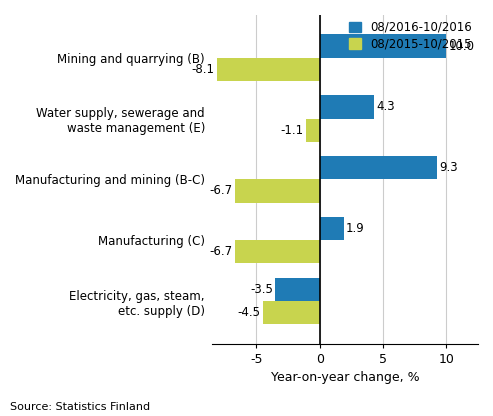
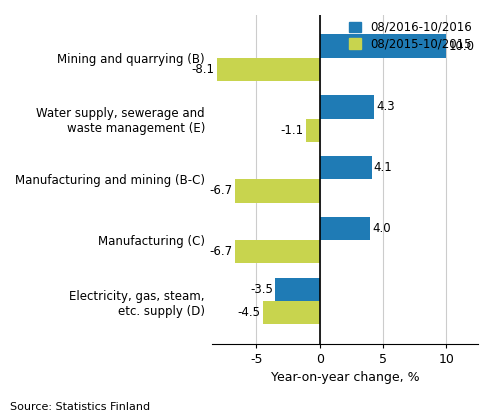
08/2016-10/2016/Manufacturing and mining (B-C): 9.3 -> 4.1
08/2016-10/2016/Manufacturing (C): 1.9 -> 4.0
